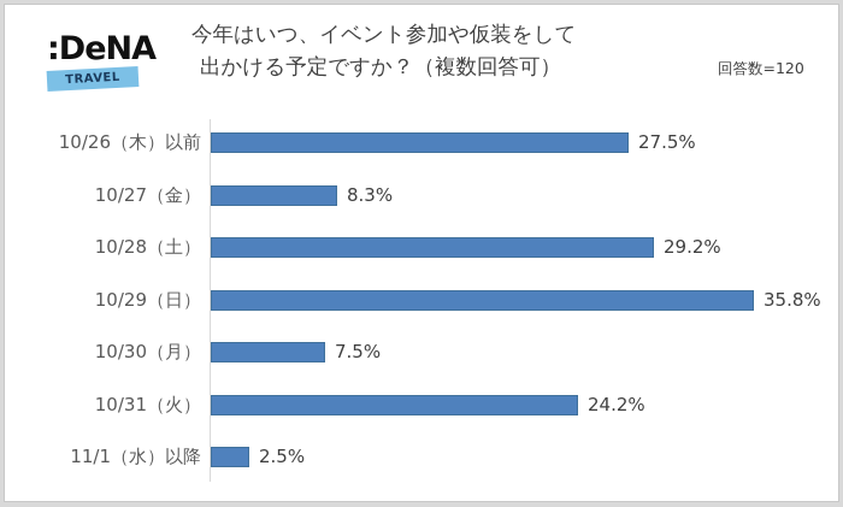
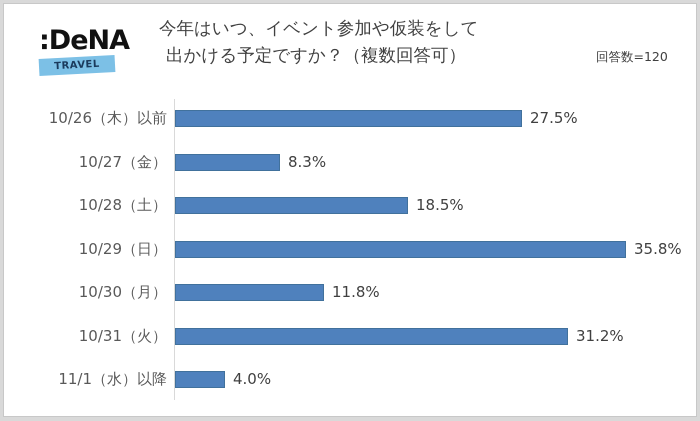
10/28（土）: 29.2% -> 18.5%
10/30（月）: 7.5% -> 11.8%
10/31（火）: 24.2% -> 31.2%
11/1（水）以降: 2.5% -> 4.0%
